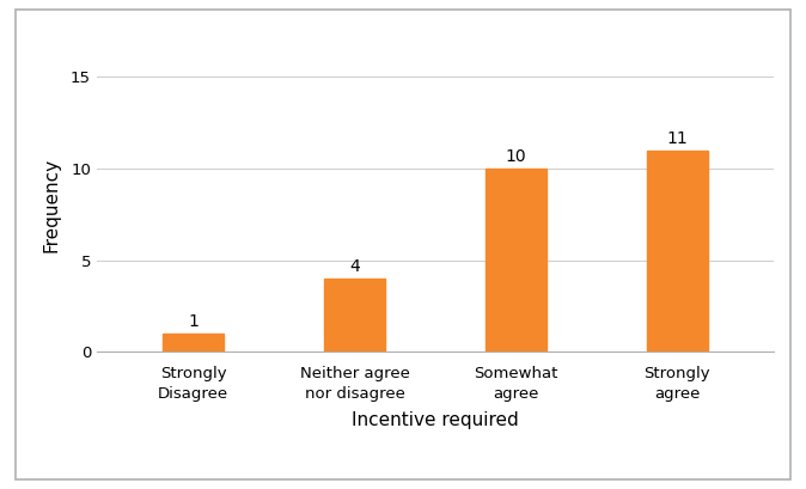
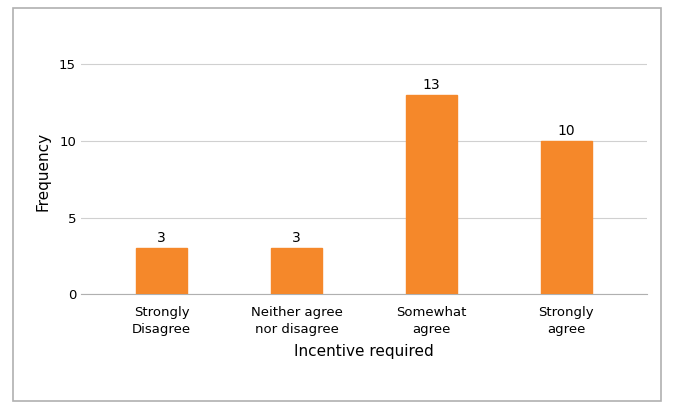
Strongly Disagree: 1 -> 3
Neither agree nor disagree: 4 -> 3
Somewhat agree: 10 -> 13
Strongly agree: 11 -> 10
